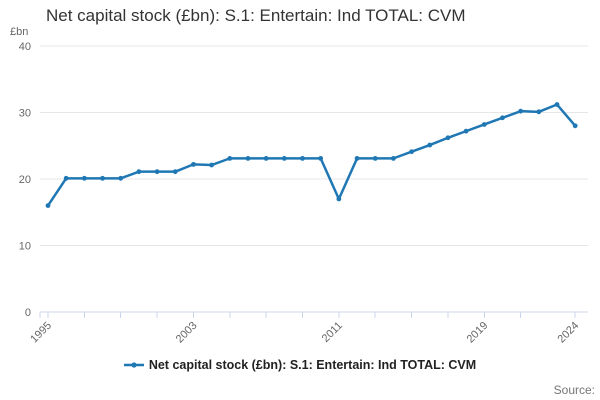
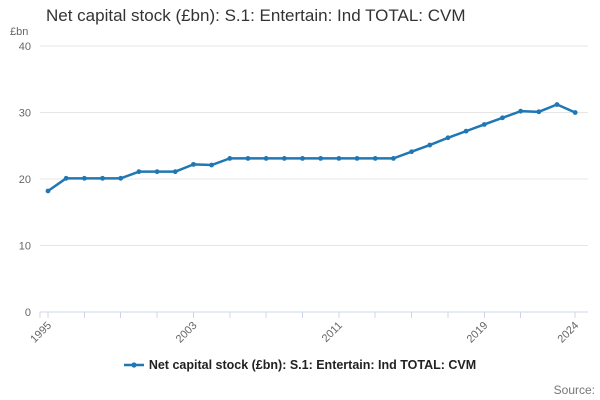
1995: 16 -> 18
2011: 17 -> 23
2024: 28 -> 30
